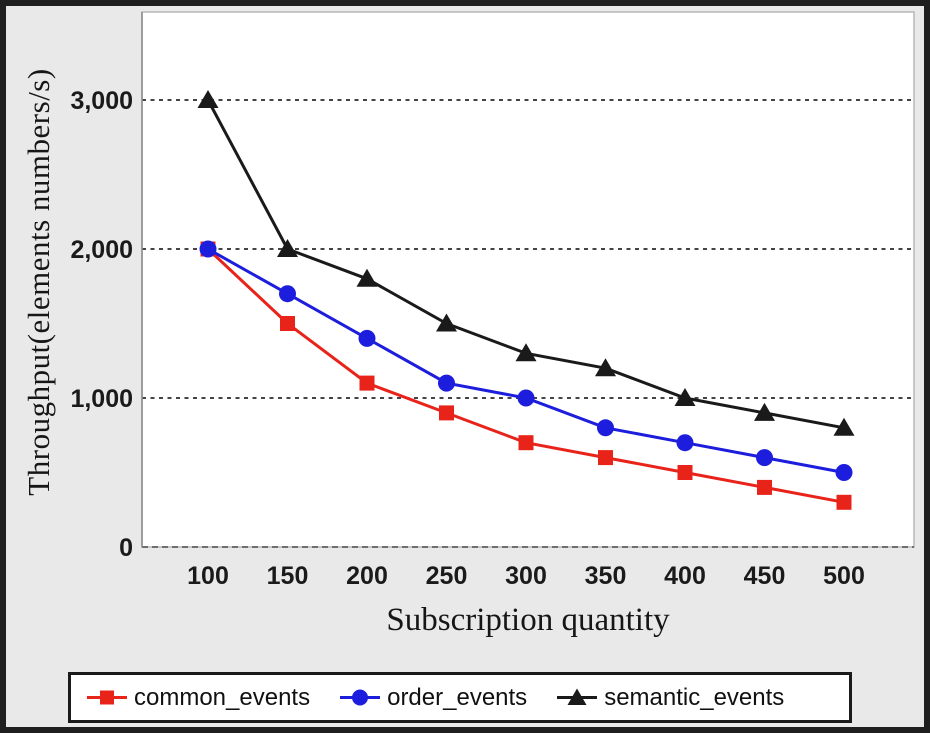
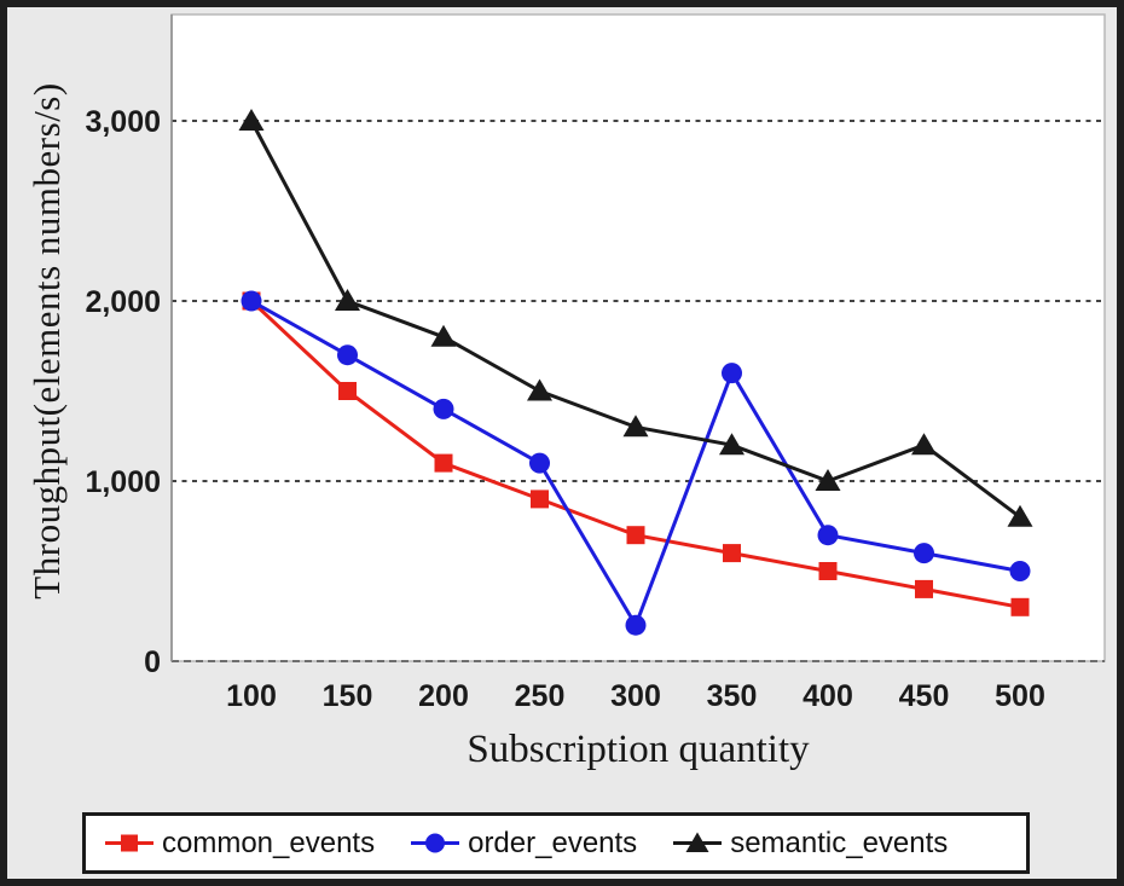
order_events/300: 1000 -> 200
order_events/350: 800 -> 1600
semantic_events/450: 900 -> 1200
